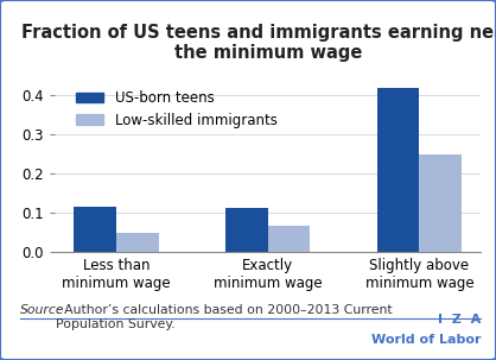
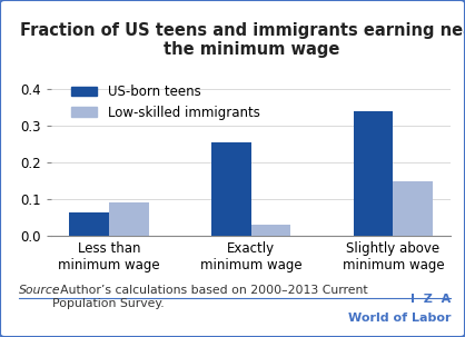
US-born teens/Less than minimum wage: 0.115 -> 0.065
Low-skilled immigrants/Less than minimum wage: 0.050 -> 0.090
US-born teens/Exactly minimum wage: 0.112 -> 0.255
Low-skilled immigrants/Exactly minimum wage: 0.068 -> 0.030
US-born teens/Slightly above minimum wage: 0.420 -> 0.340
Low-skilled immigrants/Slightly above minimum wage: 0.250 -> 0.150
